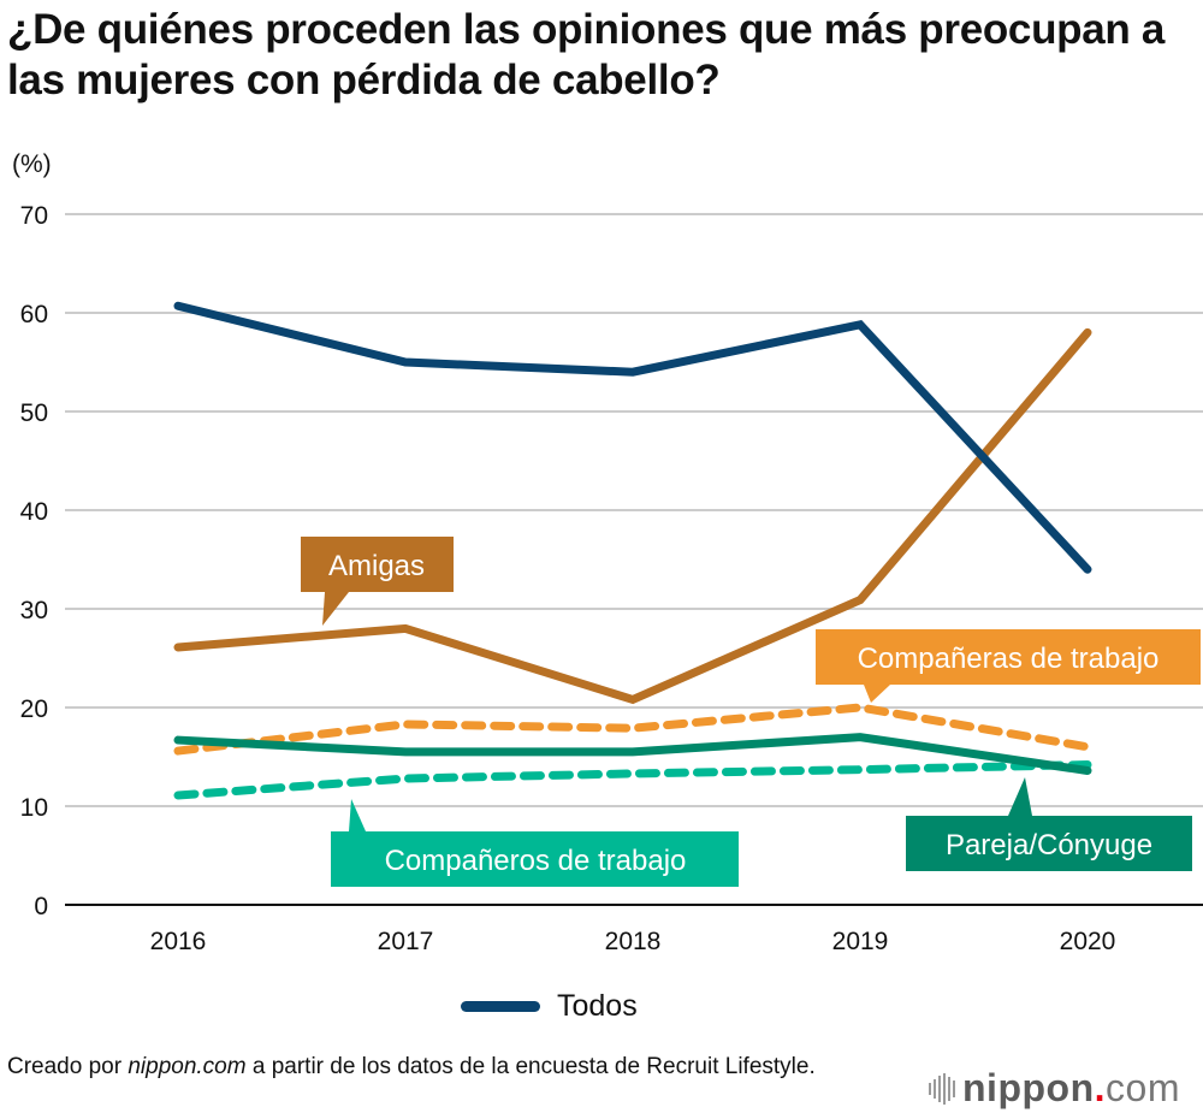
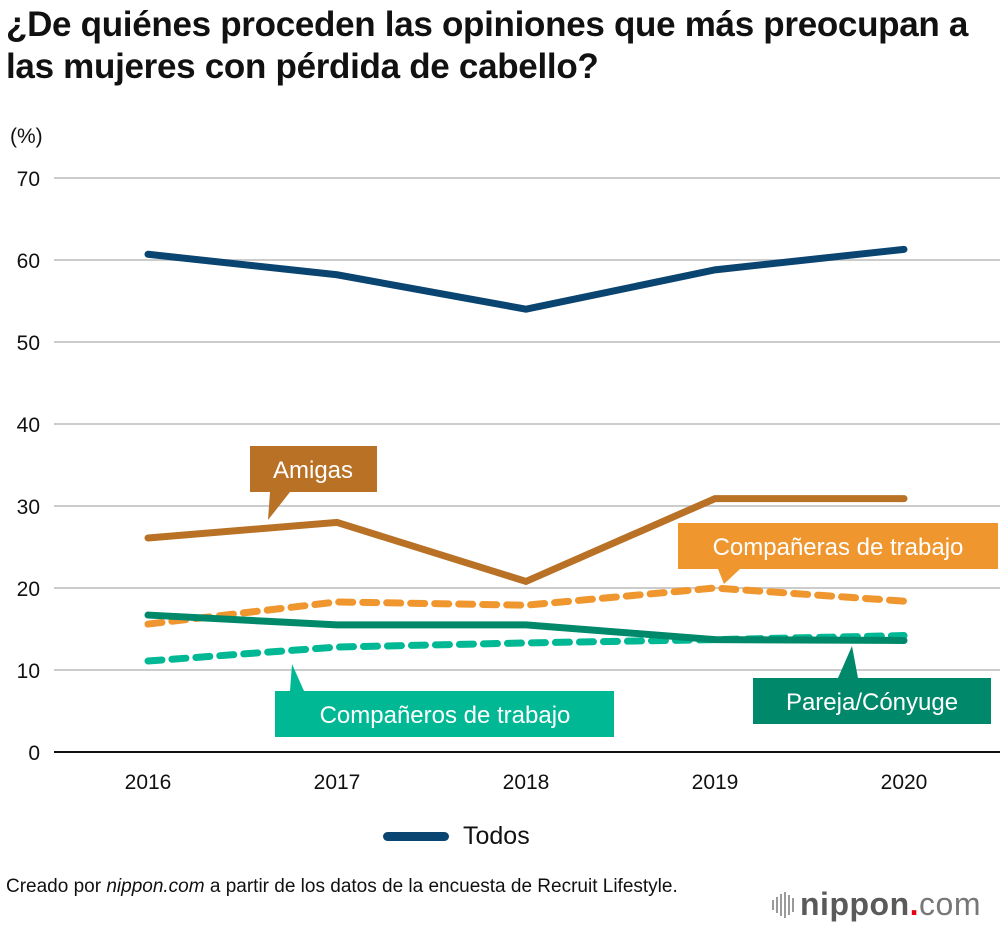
Todos/2017: 55 -> 58
Pareja/Cónyuge/2019: 17 -> 14
Todos/2020: 34 -> 61
Amigas/2020: 58 -> 31
Compañeras de trabajo/2020: 16 -> 18
